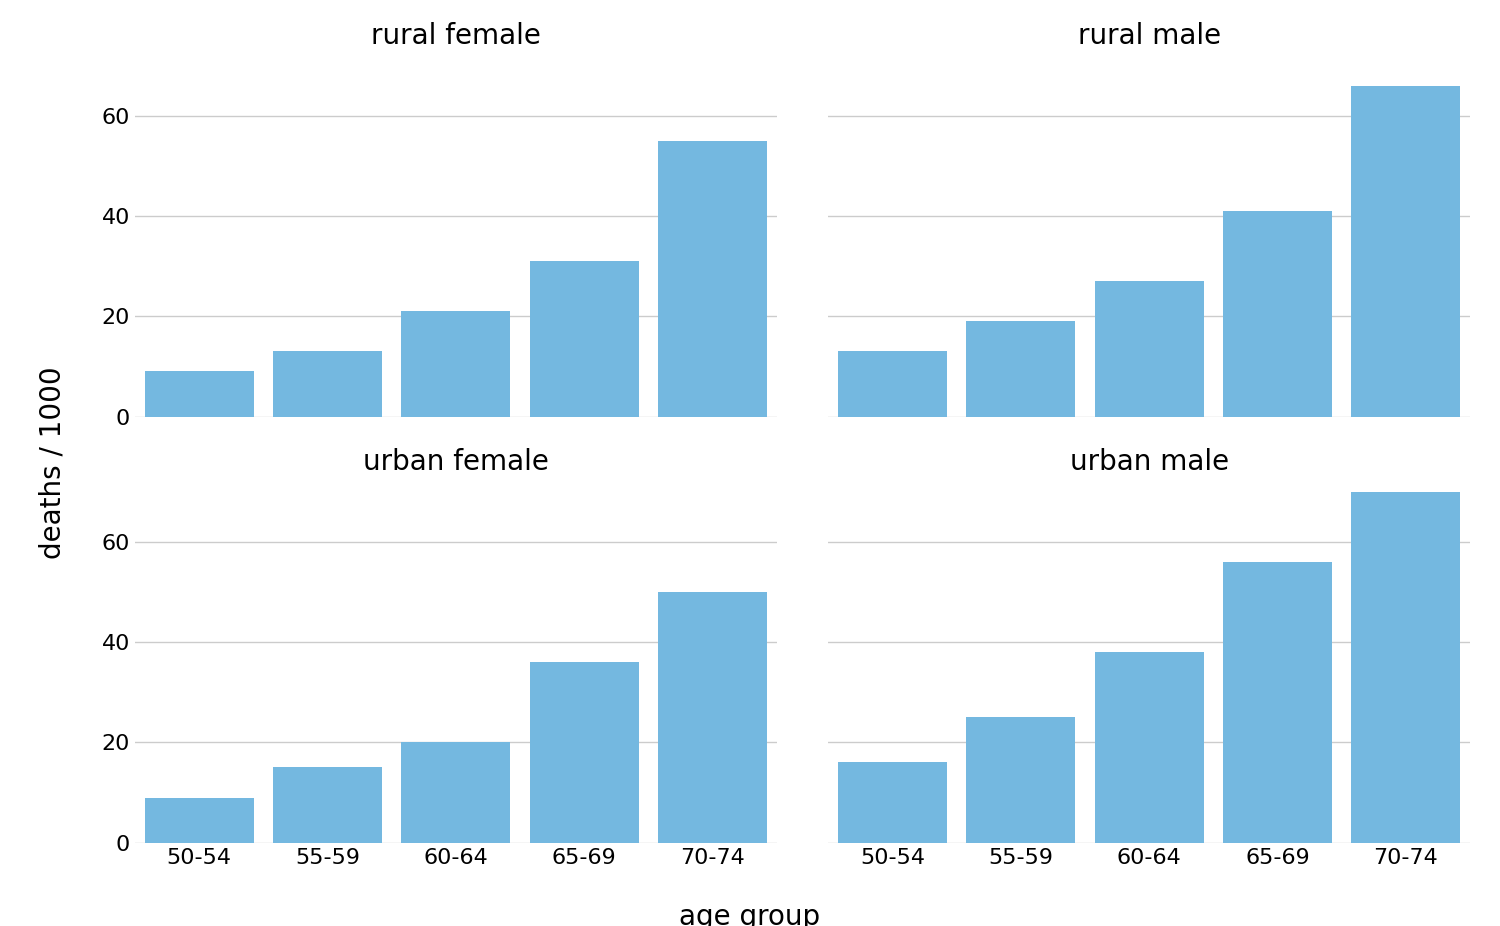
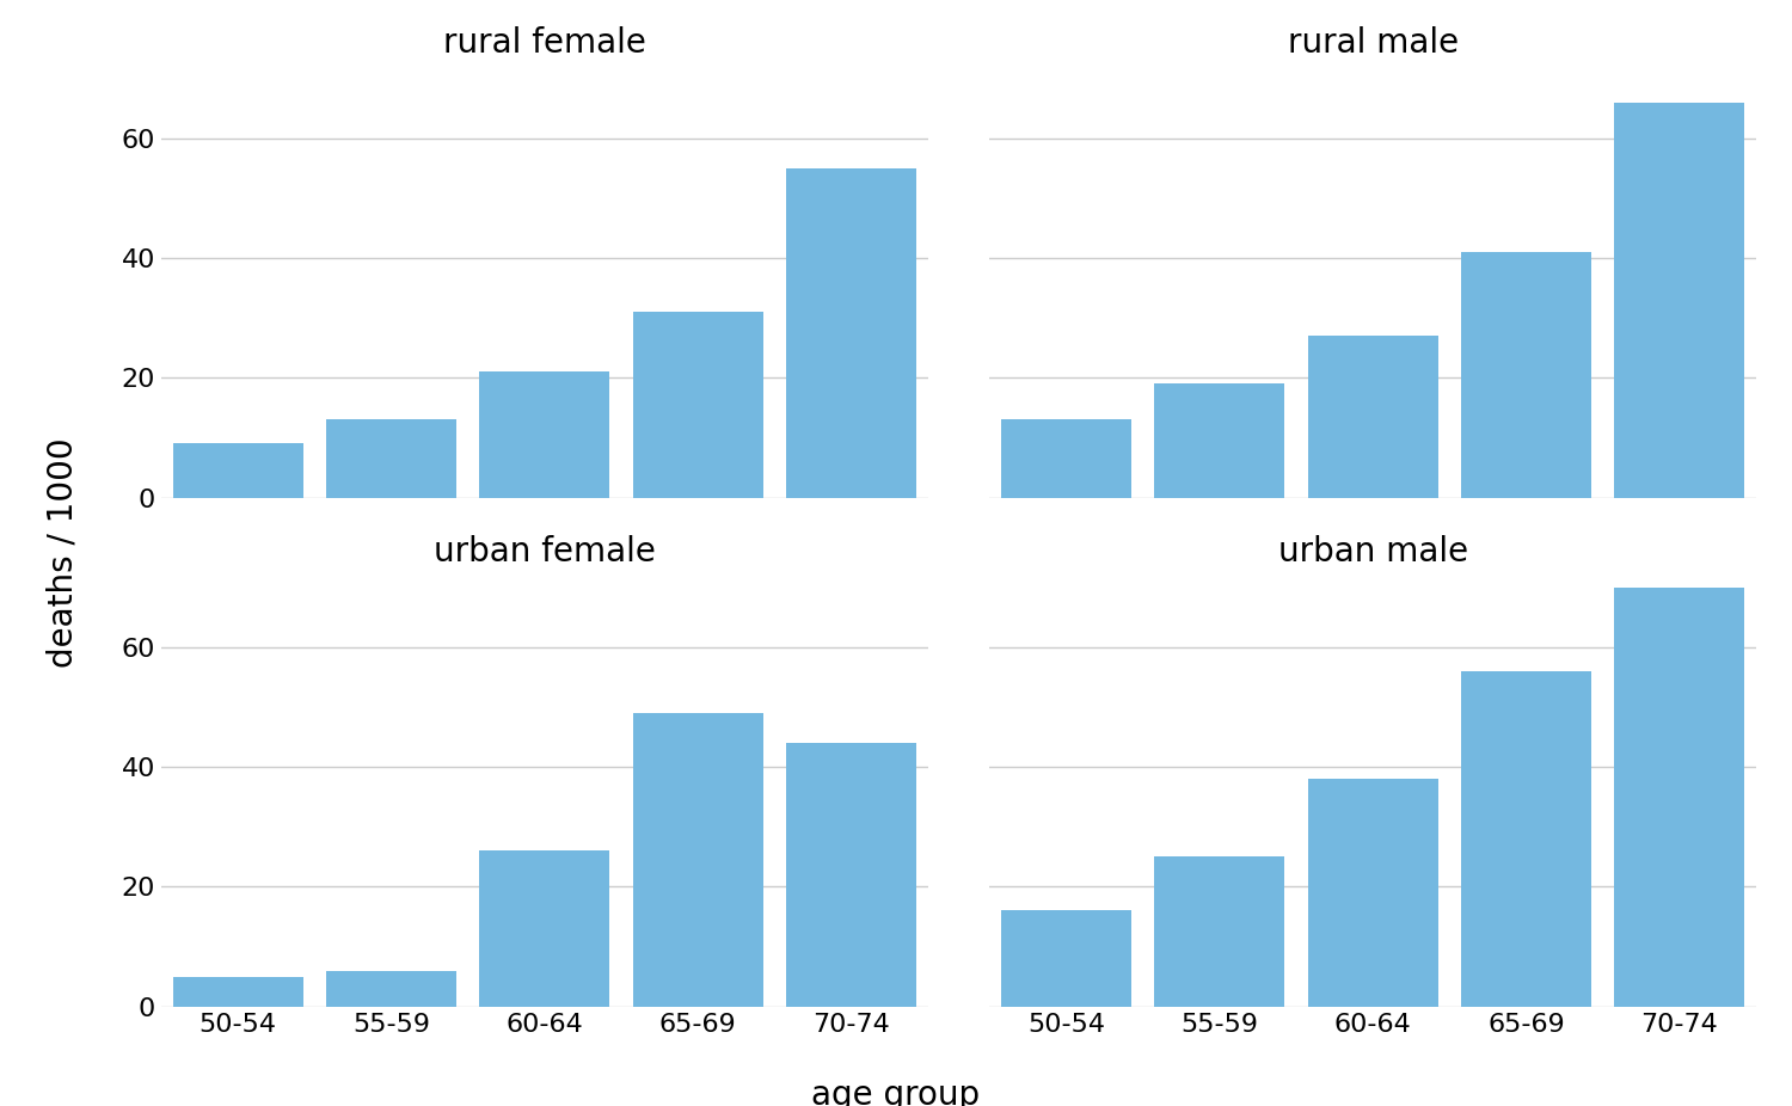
urban female/50-54: 9 -> 5
urban female/55-59: 15 -> 6
urban female/60-64: 20 -> 26
urban female/65-69: 36 -> 49
urban female/70-74: 50 -> 44
